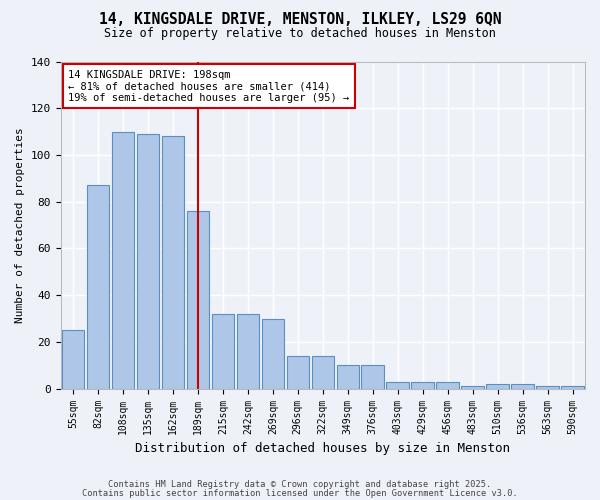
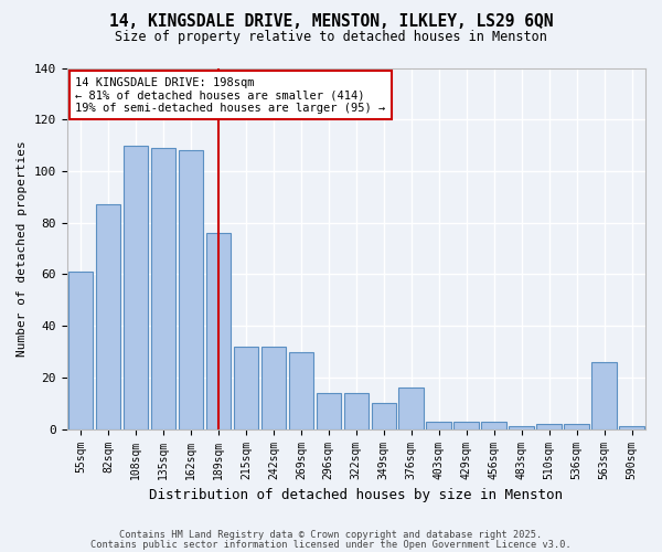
55sqm: 25 -> 61
376sqm: 10 -> 16
563sqm: 1 -> 26
